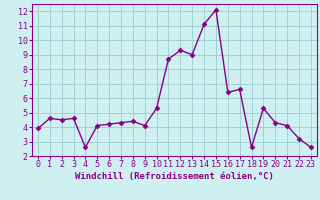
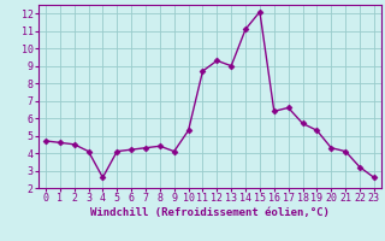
0: 3.9 -> 4.7
3: 4.6 -> 4.1
18: 2.6 -> 5.7
